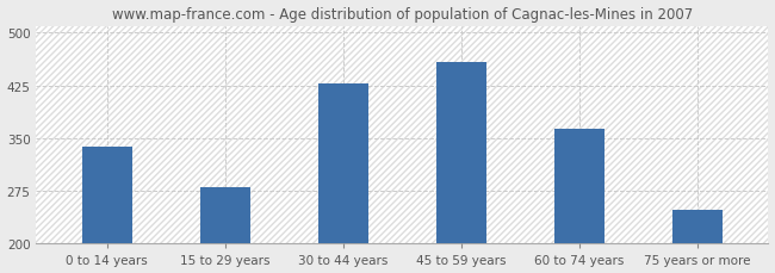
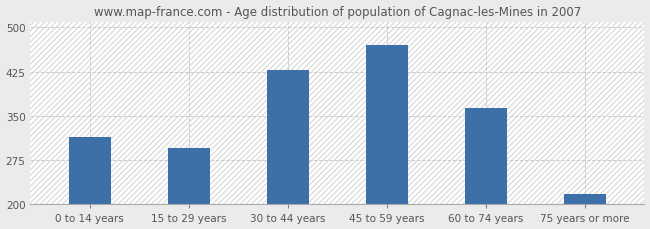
0 to 14 years: 338 -> 314
15 to 29 years: 280 -> 296
45 to 59 years: 458 -> 470
75 years or more: 249 -> 218
